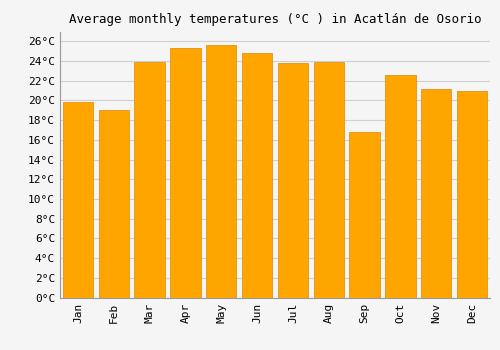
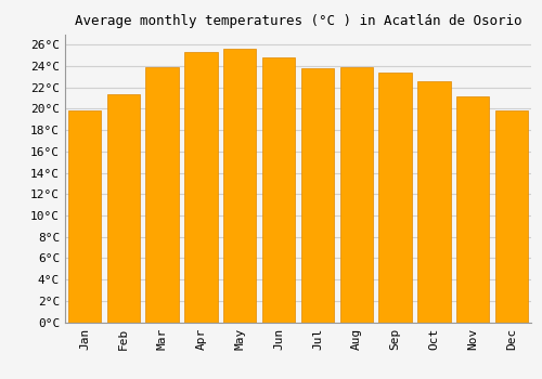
Feb: 19.0°C -> 21.4°C
Sep: 16.8°C -> 23.4°C
Dec: 21.0°C -> 19.8°C
